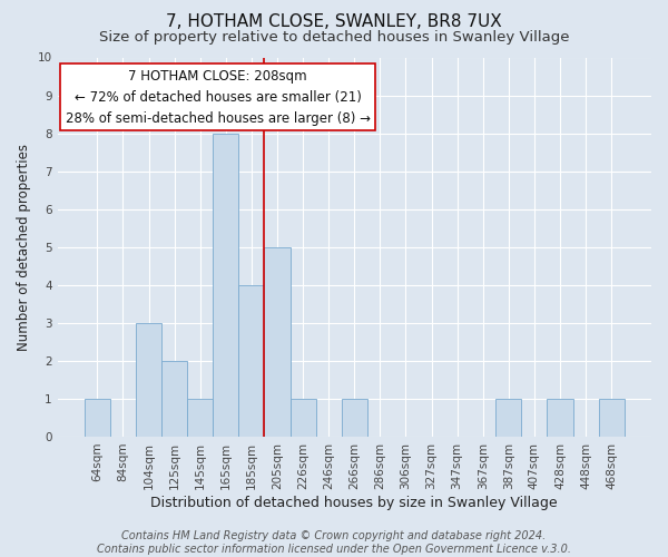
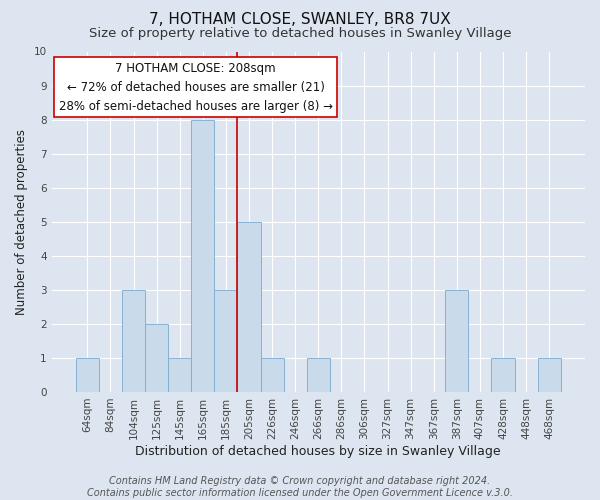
185sqm: 4 -> 3
387sqm: 1 -> 3
